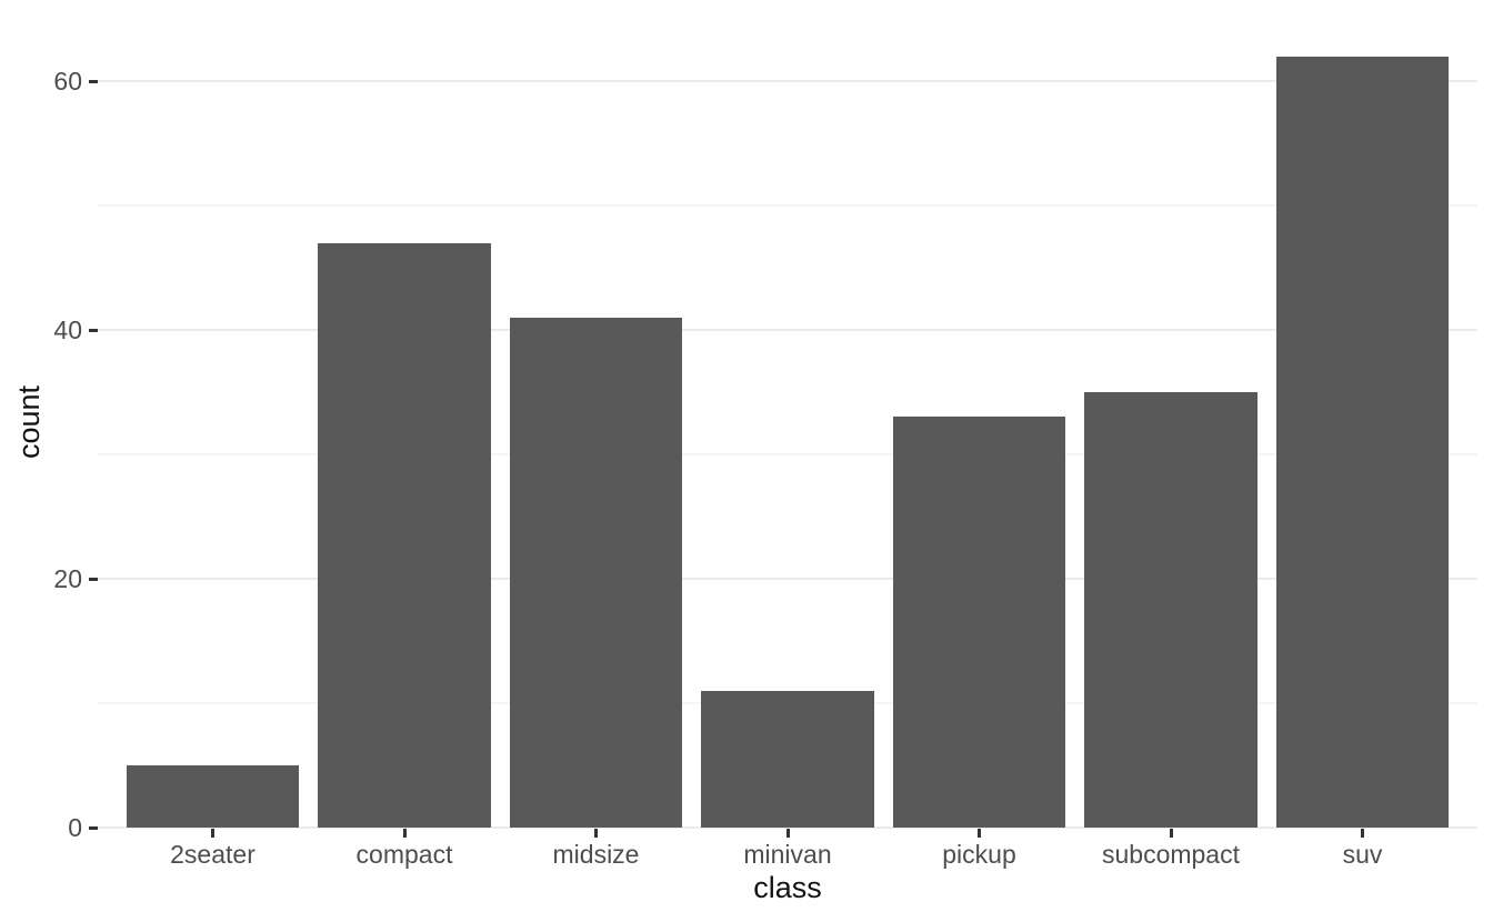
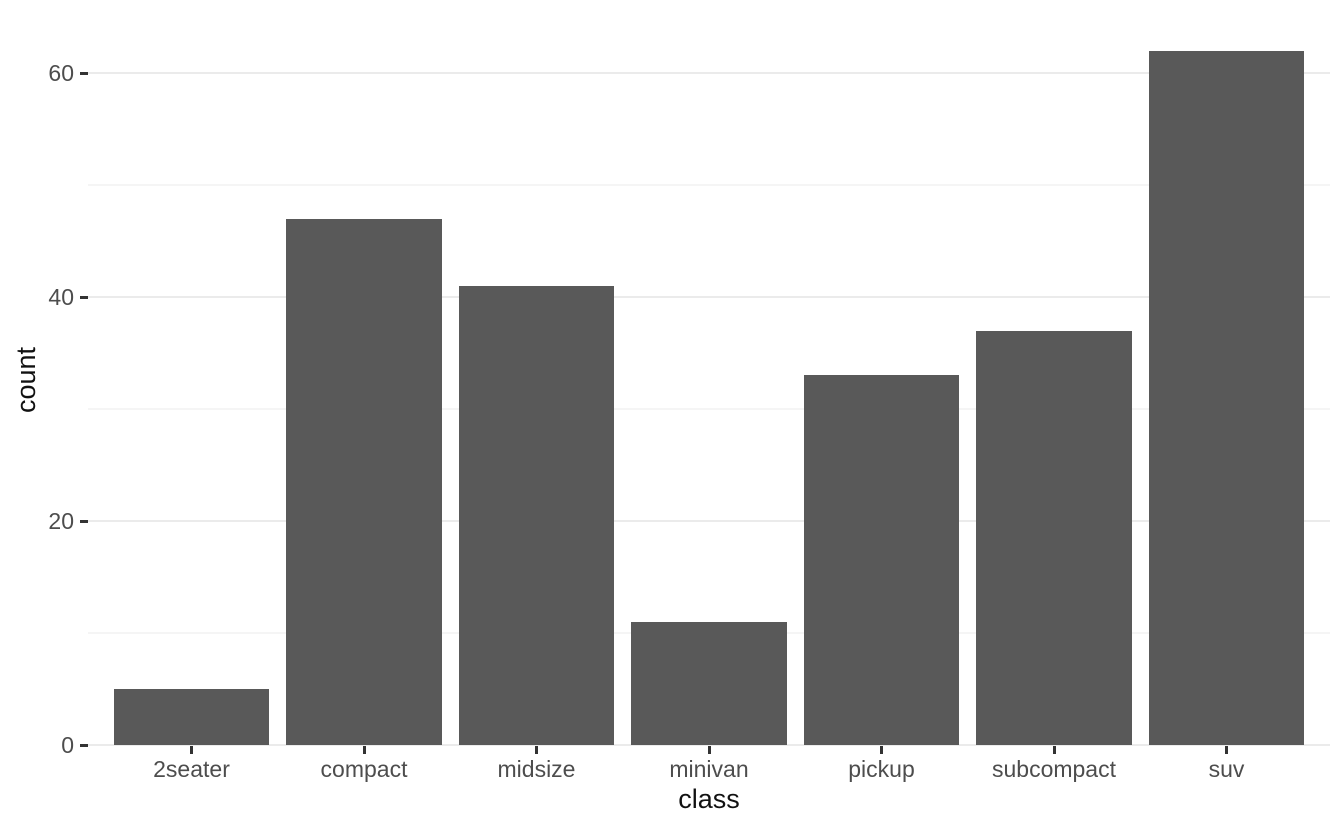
subcompact: 35 -> 37
